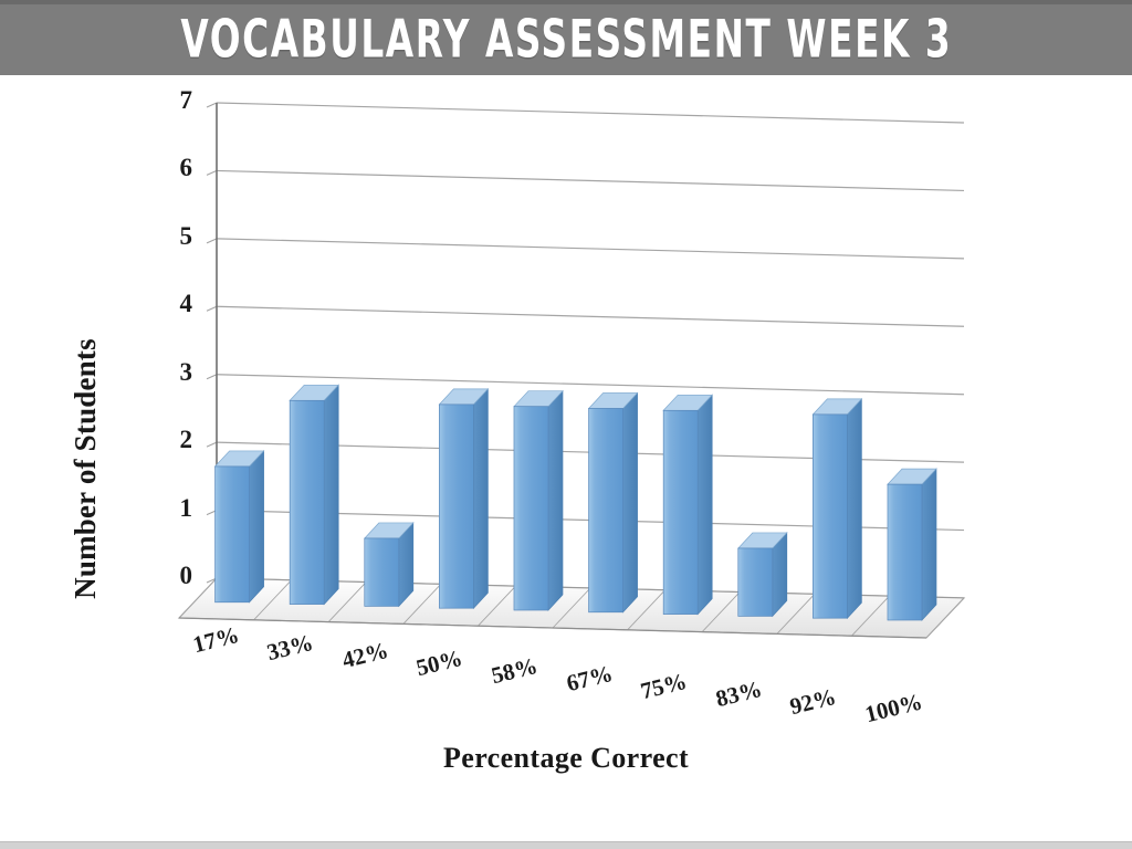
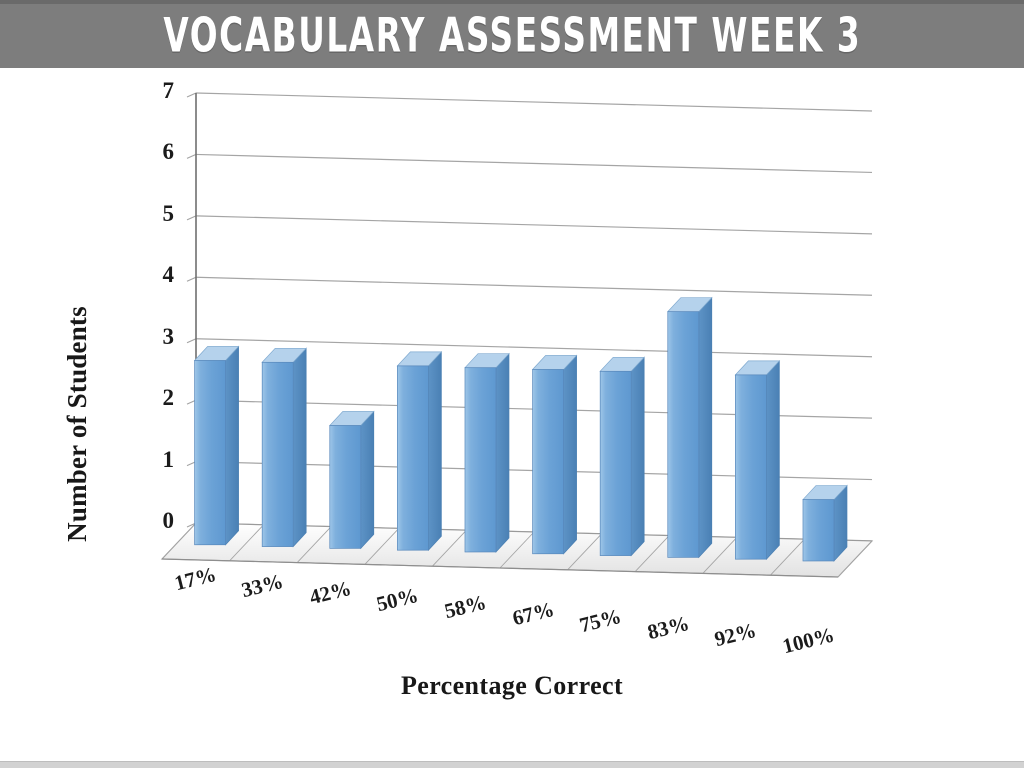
17%: 2 -> 3
42%: 1 -> 2
83%: 1 -> 4
100%: 2 -> 1
